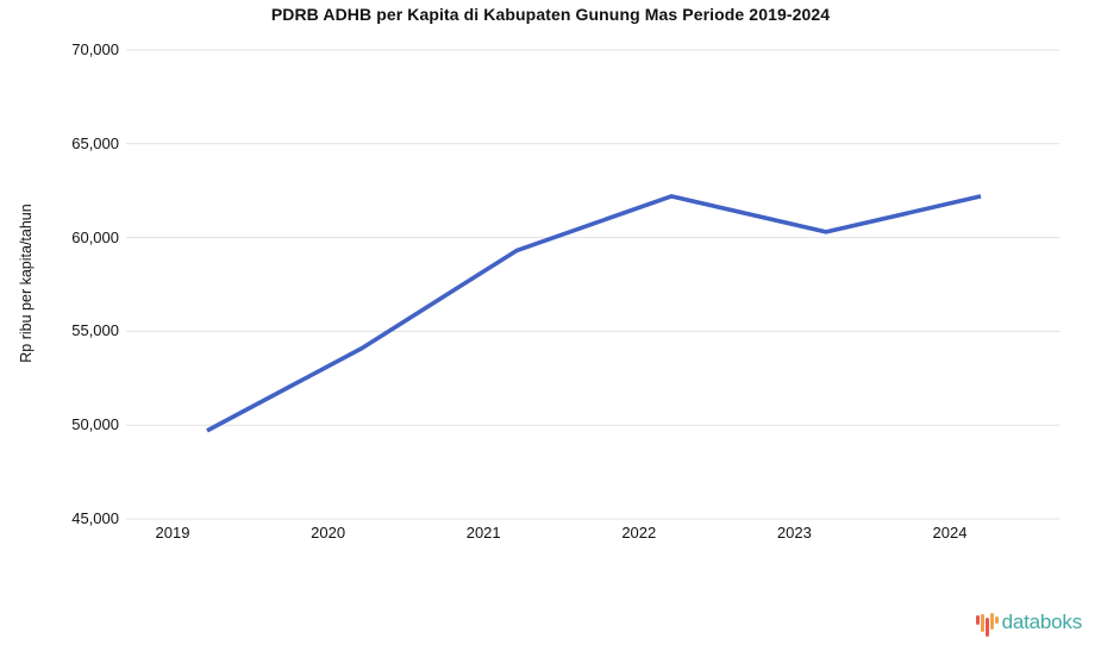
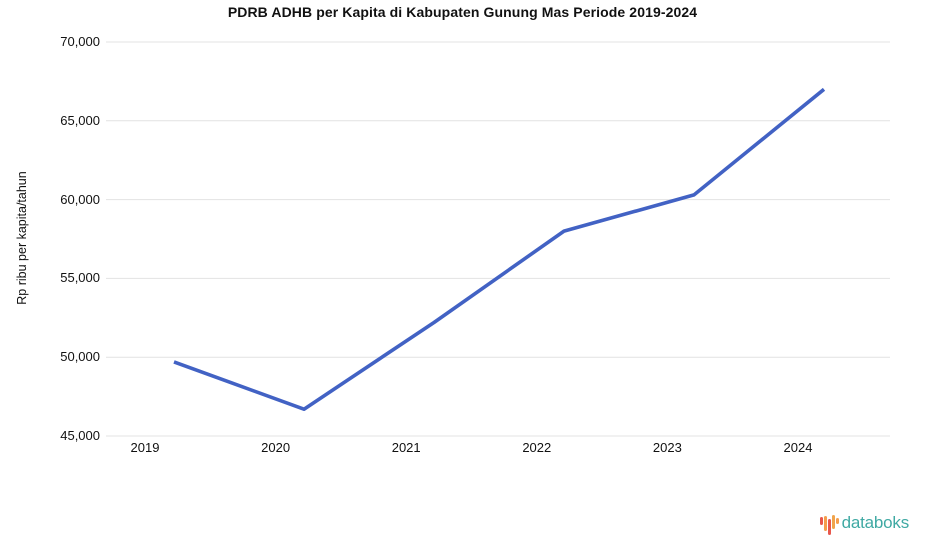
2020: 54100 -> 46700
2021: 59300 -> 52200
2022: 62200 -> 58000
2024: 62200 -> 67000
